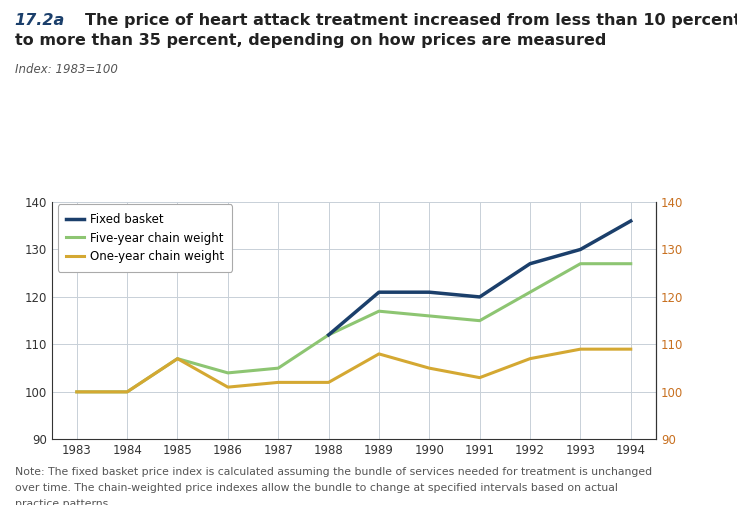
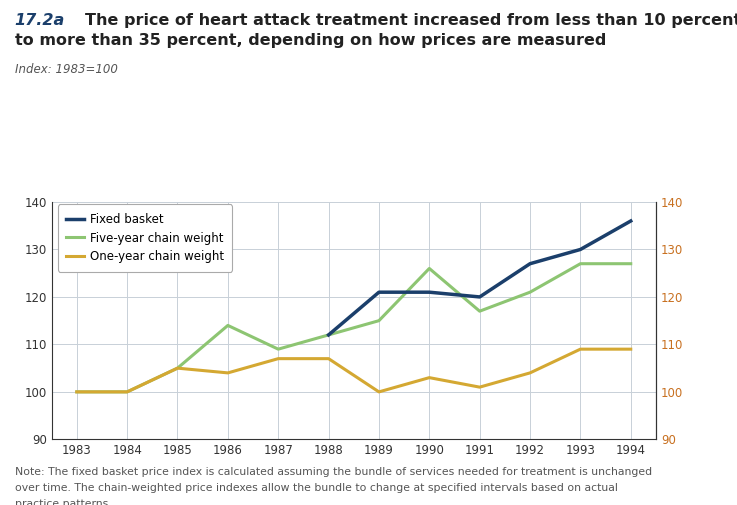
Five-year chain weight/1985: 107 -> 105
One-year chain weight/1985: 107 -> 105
Five-year chain weight/1986: 104 -> 114
One-year chain weight/1986: 101 -> 104
Five-year chain weight/1987: 105 -> 109
One-year chain weight/1987: 102 -> 107
One-year chain weight/1988: 102 -> 107
Five-year chain weight/1989: 117 -> 115
One-year chain weight/1989: 108 -> 100
Five-year chain weight/1990: 116 -> 126
One-year chain weight/1990: 105 -> 103
Five-year chain weight/1991: 115 -> 117
One-year chain weight/1991: 103 -> 101
One-year chain weight/1992: 107 -> 104
